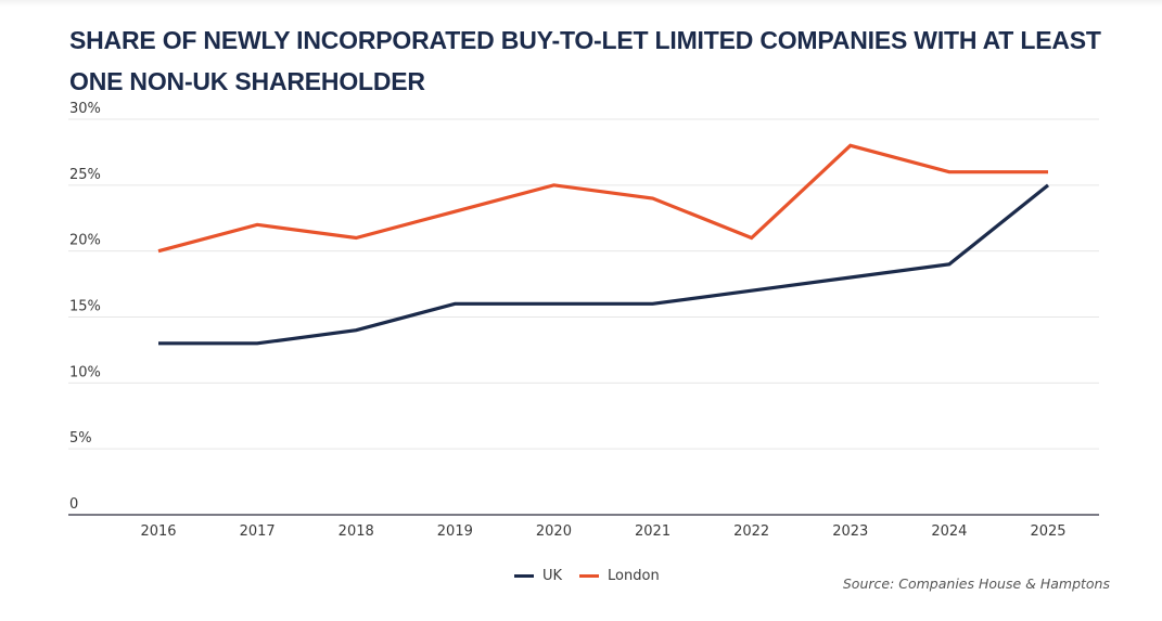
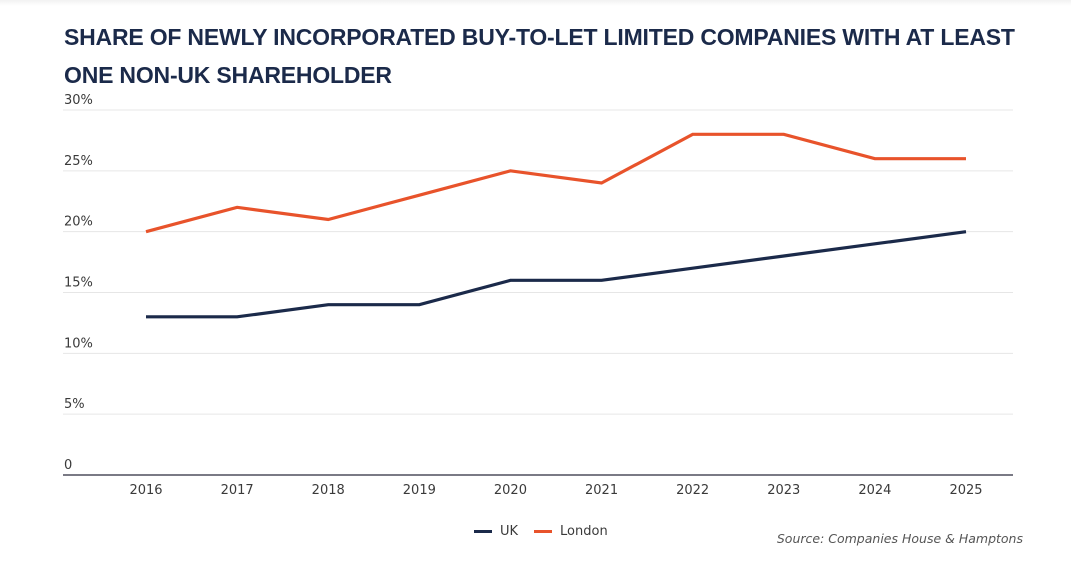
UK/2019: 16% -> 14%
London/2022: 21% -> 28%
UK/2025: 25% -> 20%
